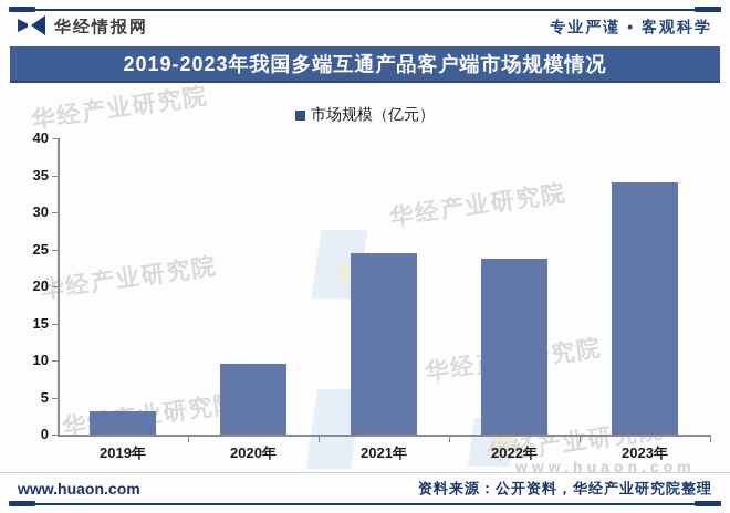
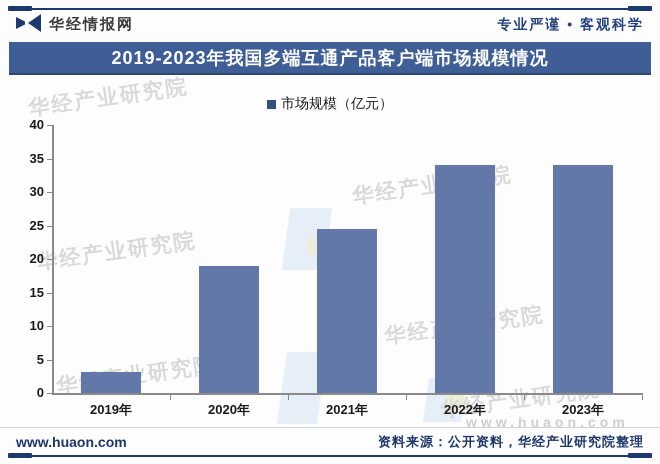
2020年: 10 -> 19
2022年: 24 -> 34
